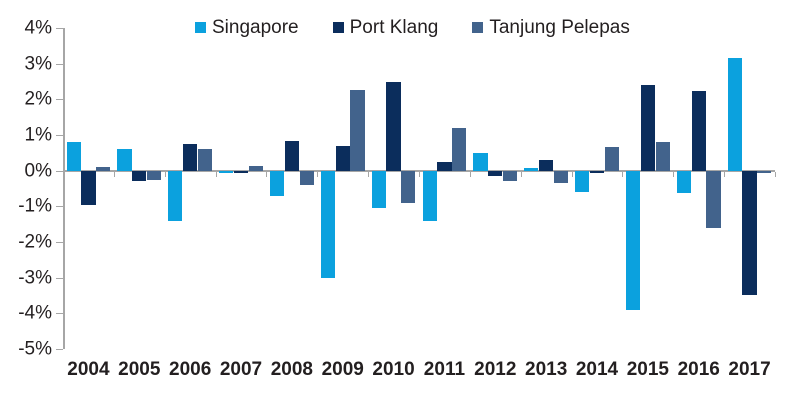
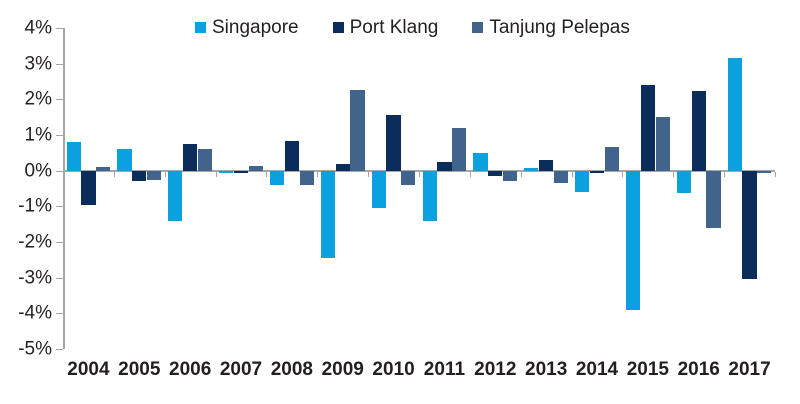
Singapore/2008: -0.7% -> -0.4%
Singapore/2009: -3.0% -> -2.5%
Port Klang/2009: 0.7% -> 0.2%
Port Klang/2010: 2.5% -> 1.6%
Tanjung Pelepas/2010: -0.9% -> -0.4%
Tanjung Pelepas/2015: 0.8% -> 1.5%
Port Klang/2017: -3.5% -> -3.0%
